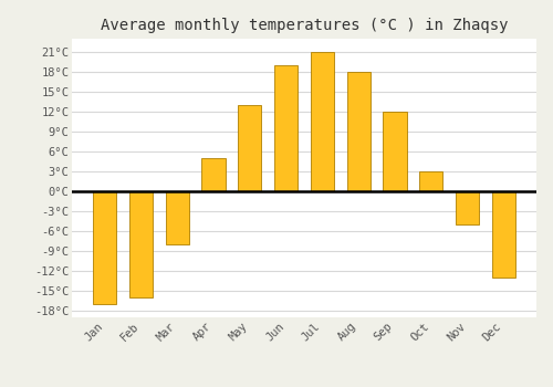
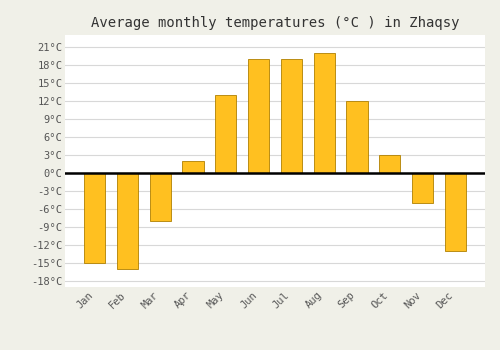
Jan: -17°C -> -15°C
Apr: 5°C -> 2°C
Jul: 21°C -> 19°C
Aug: 18°C -> 20°C
